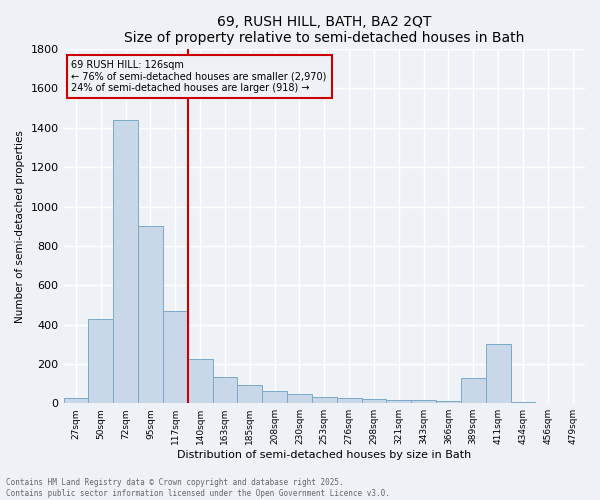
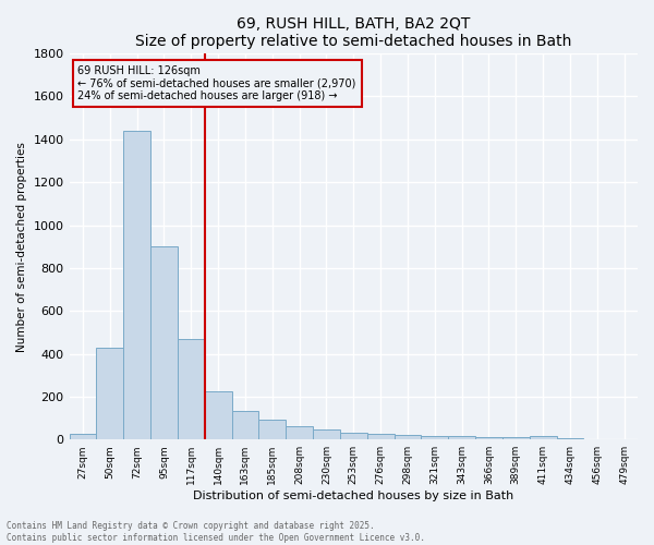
389sqm: 130 -> 10
411sqm: 300 -> 20
